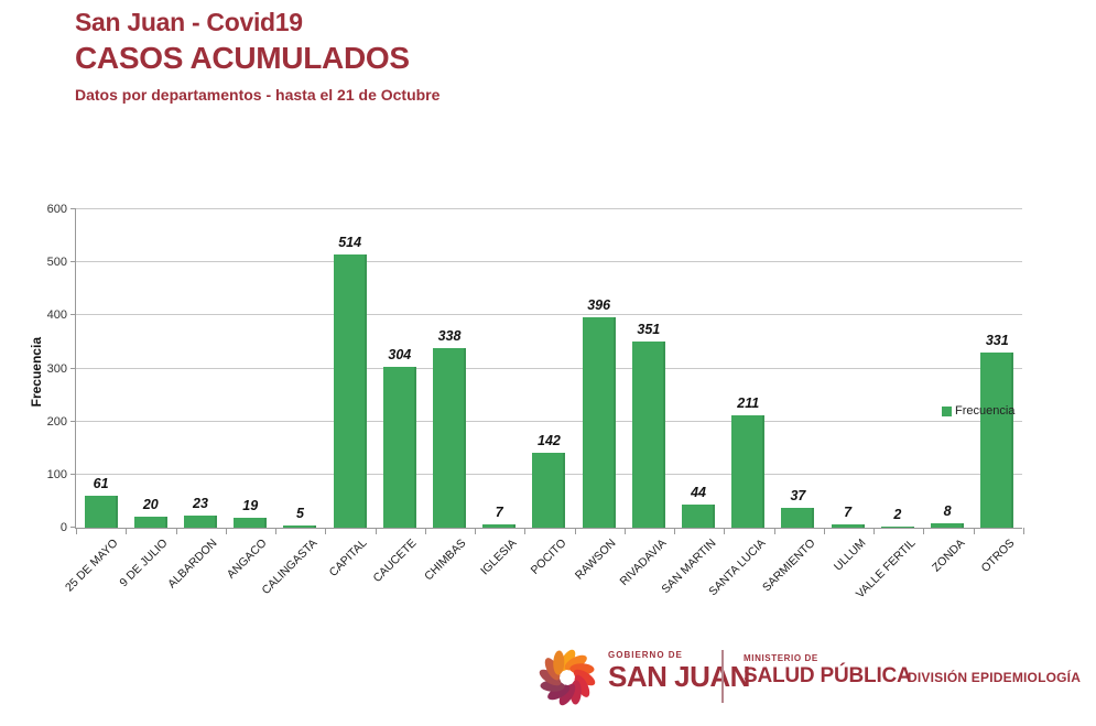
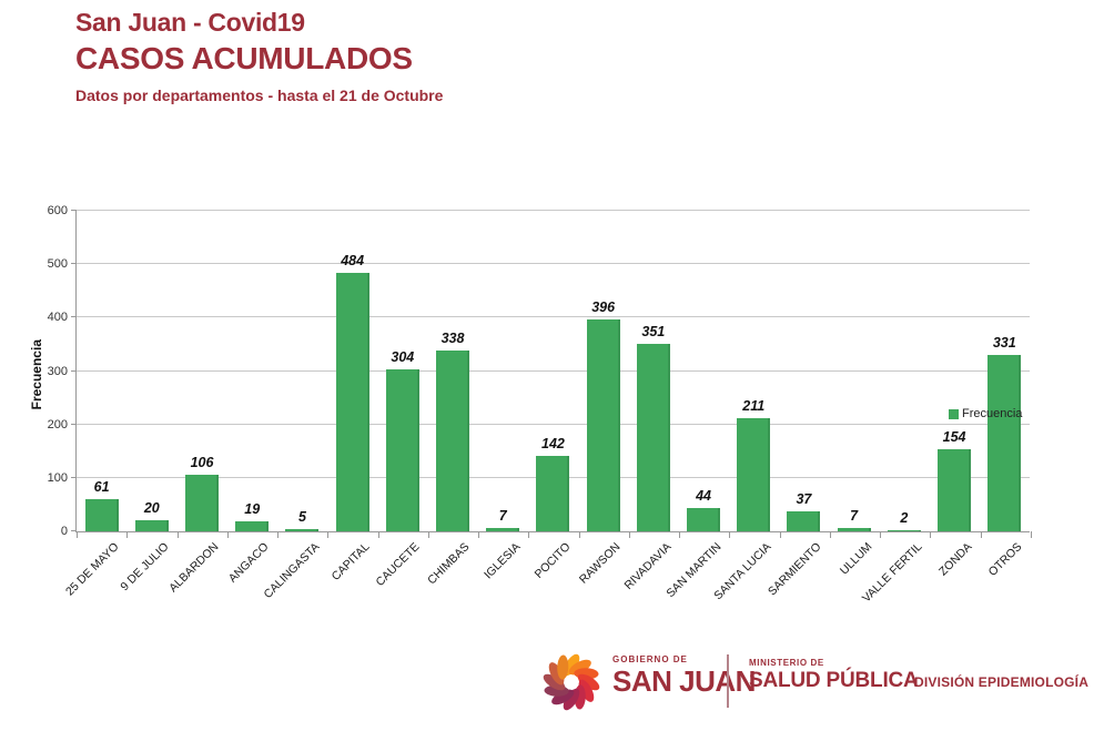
ALBARDON: 23 -> 106
CAPITAL: 514 -> 484
ZONDA: 8 -> 154
